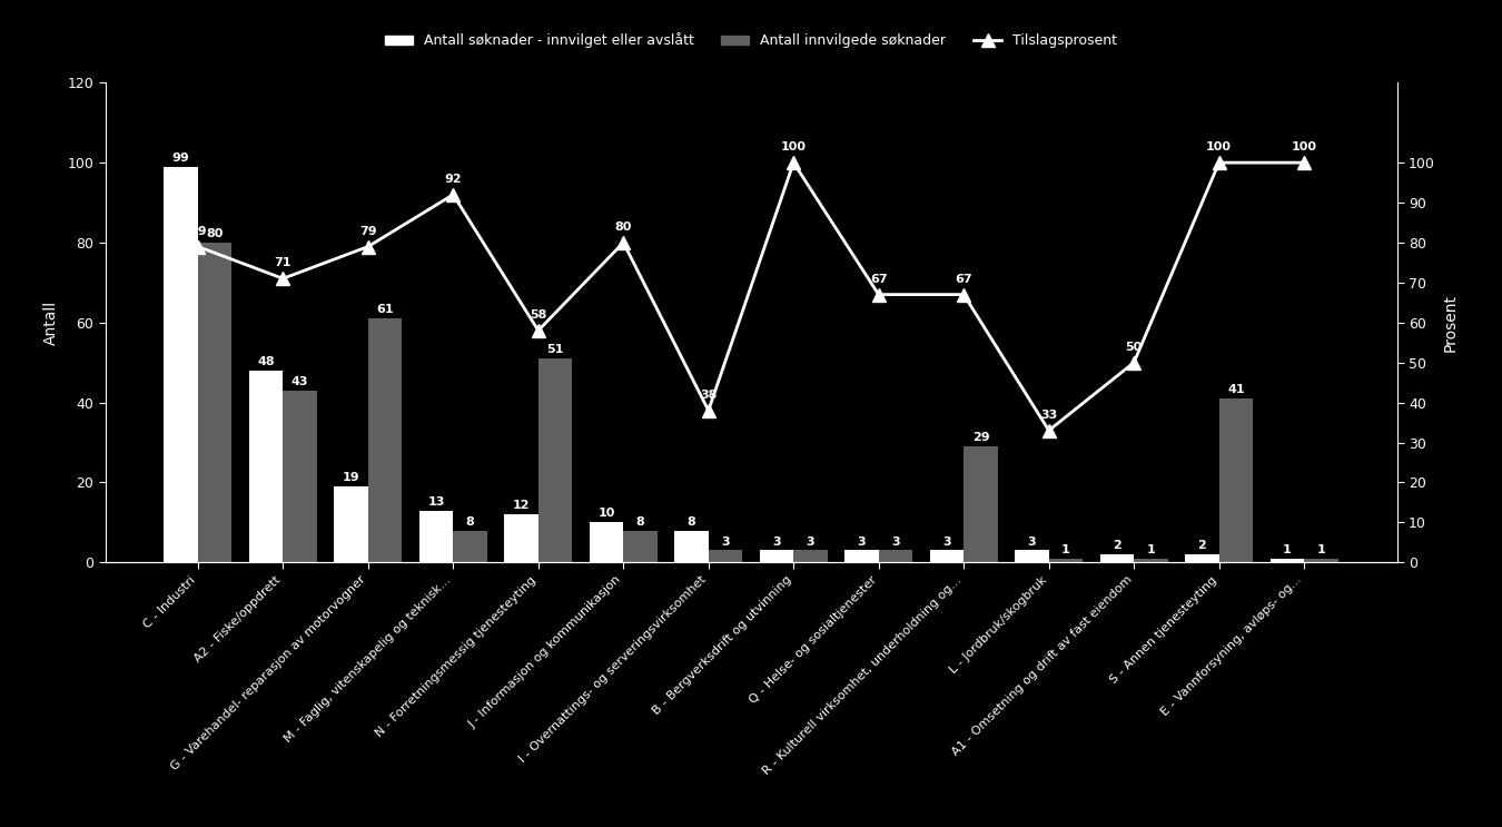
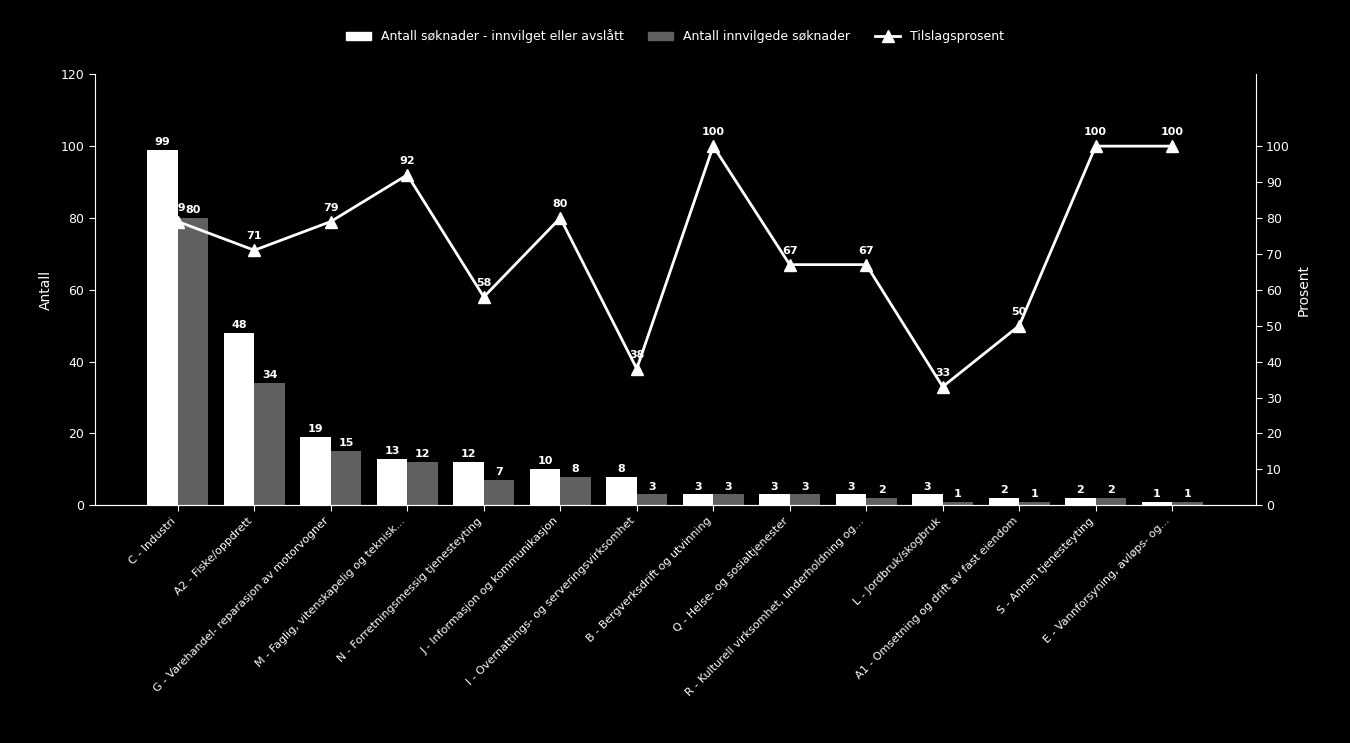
Antall innvilgede søknader/A2 - Fiske/oppdrett: 43 -> 34
Antall innvilgede søknader/G - Varehandel- reparasjon av motorvogner: 61 -> 15
Antall innvilgede søknader/M - Faglig, vitenskapelig og teknisk...: 8 -> 12
Antall innvilgede søknader/N - Forretningsmessig tjenesteyting: 51 -> 7
Antall innvilgede søknader/R - Kulturell virksomhet, underholdning og...: 29 -> 2
Antall innvilgede søknader/S - Annen tjenesteyting: 41 -> 2
